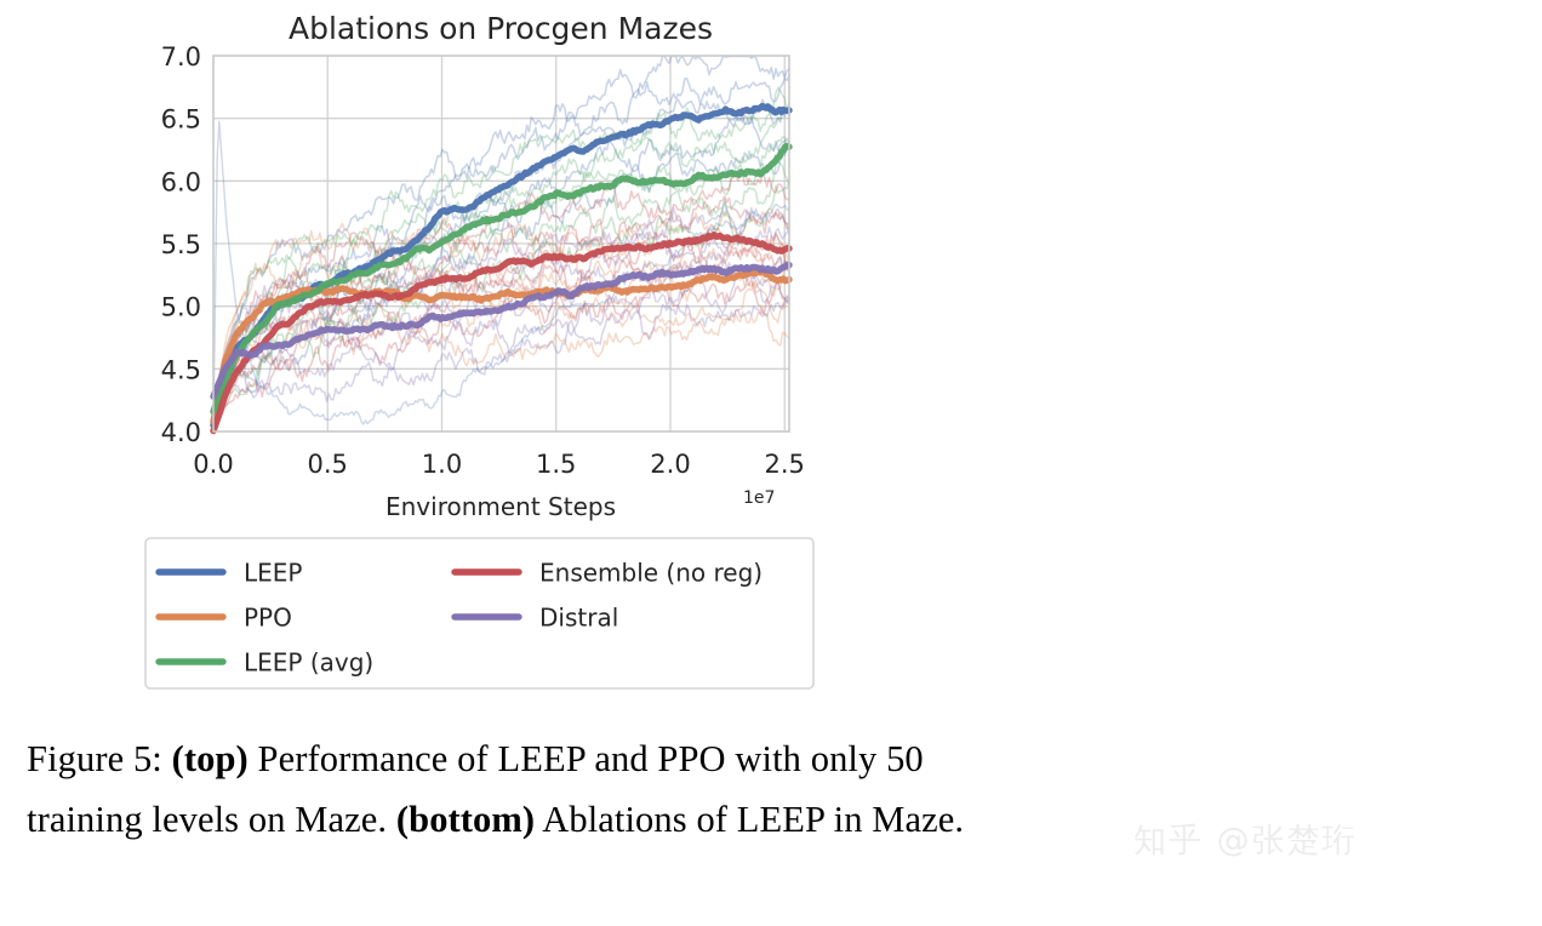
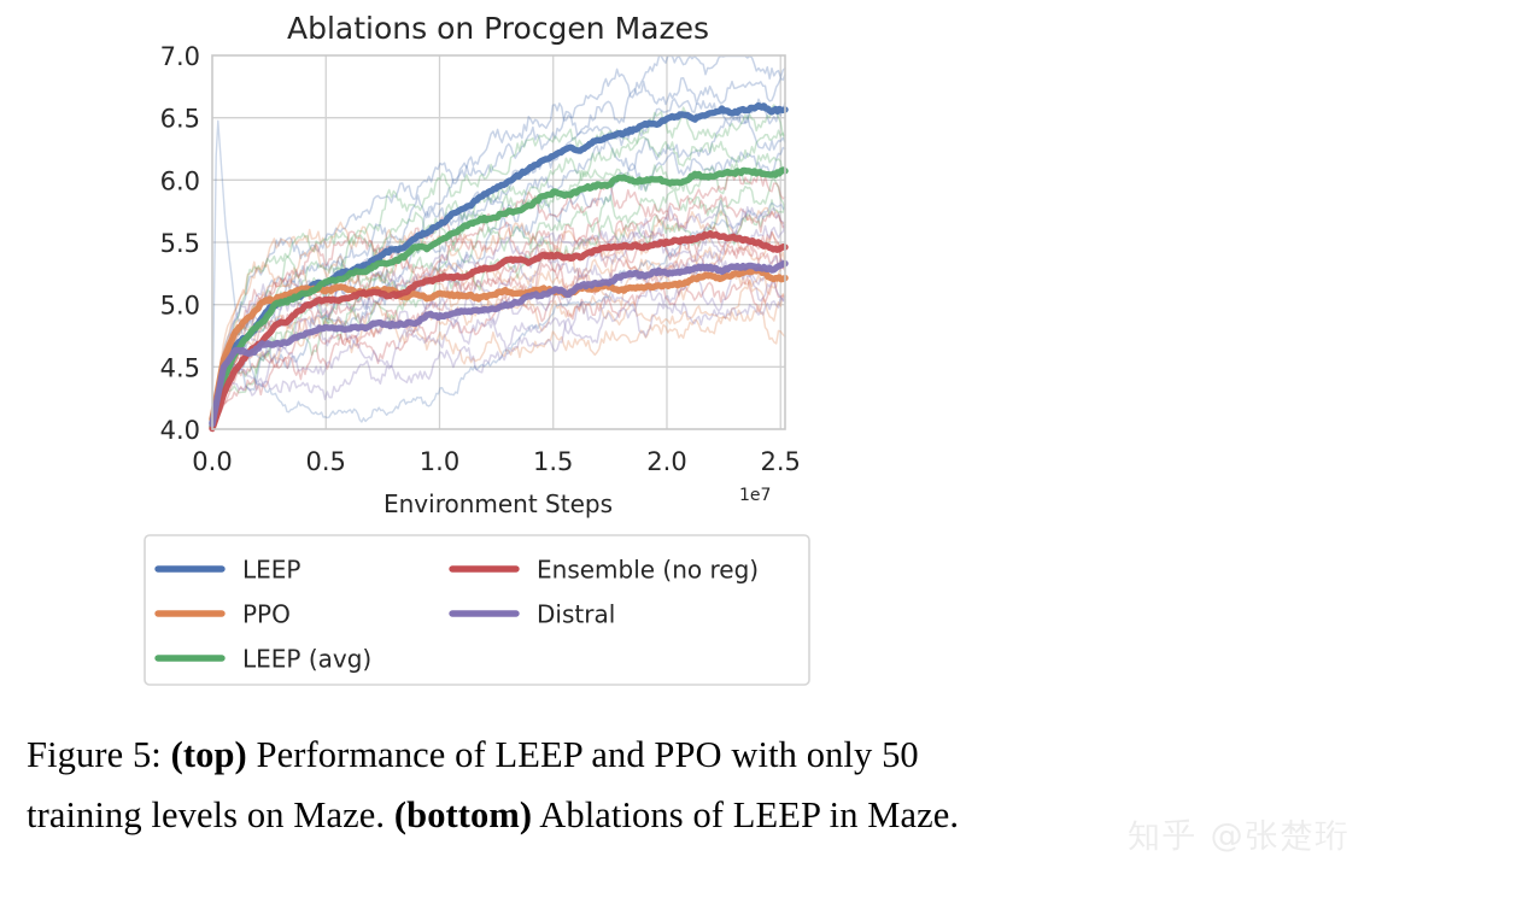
LEEP (avg)/0.0: 4.16 -> 4.02
Distral/0.0: 4.28 -> 4.04
LEEP/1.0: 5.77 -> 5.65
LEEP (avg)/2.5: 6.27 -> 6.07
